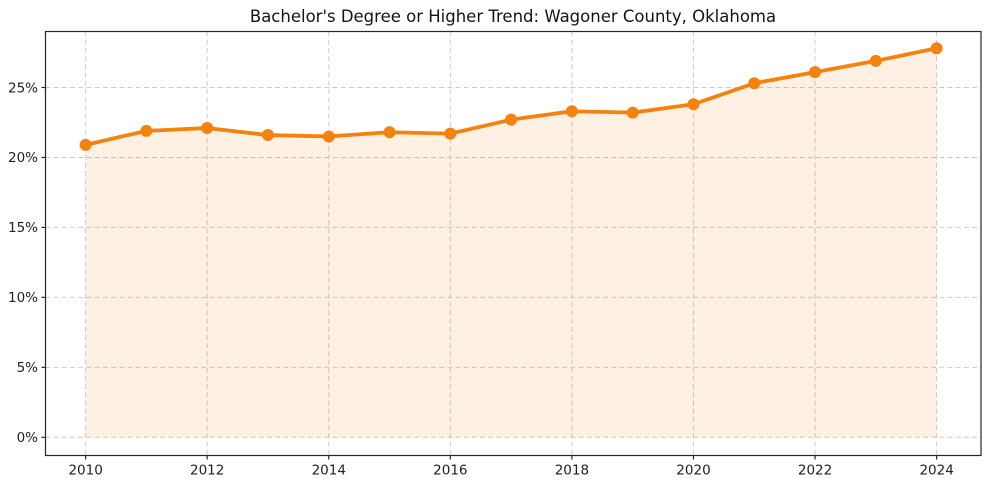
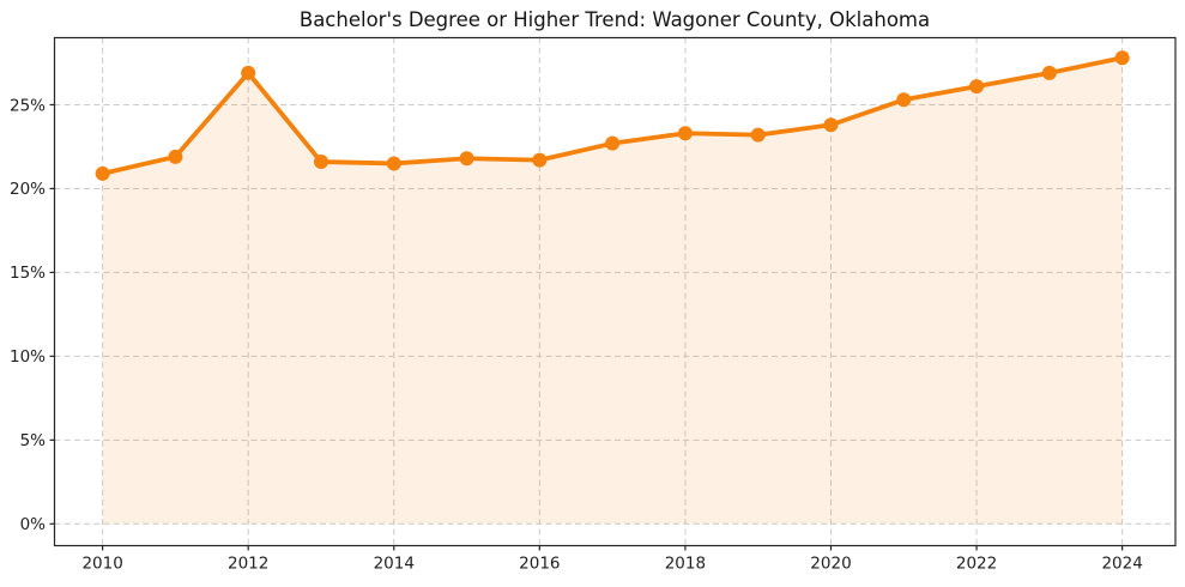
2012: 22.1% -> 26.9%
